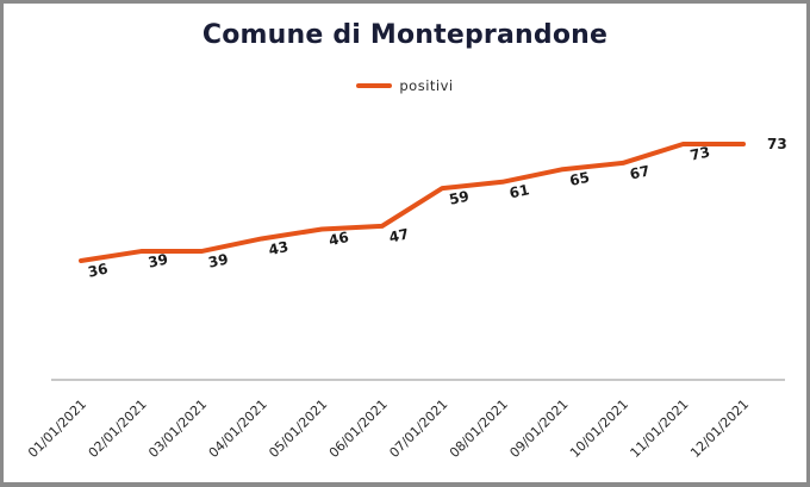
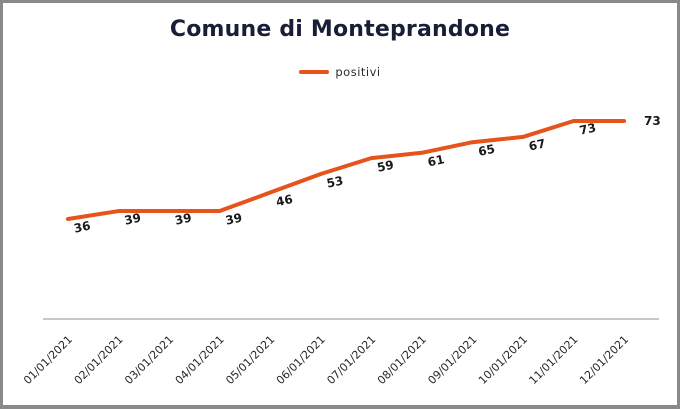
04/01/2021: 43 -> 39
06/01/2021: 47 -> 53
